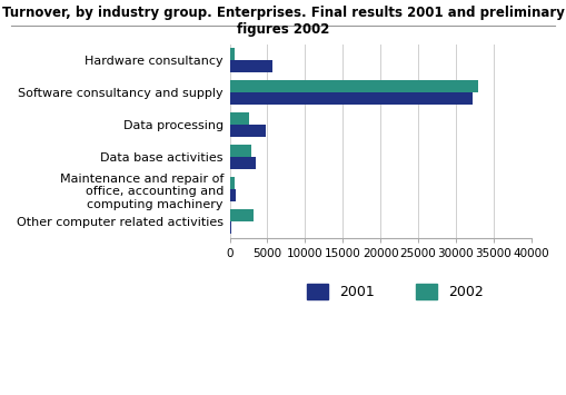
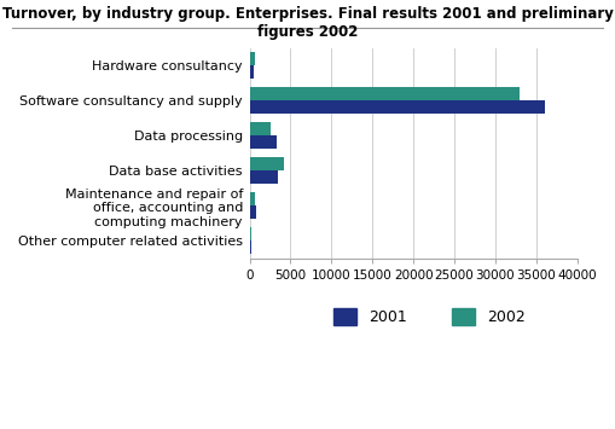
2001/Hardware consultancy: 5600 -> 500
2001/Software consultancy and supply: 32200 -> 36000
2001/Data processing: 4800 -> 3300
2002/Data base activities: 2800 -> 4200
2002/Other computer related activities: 3200 -> 200
